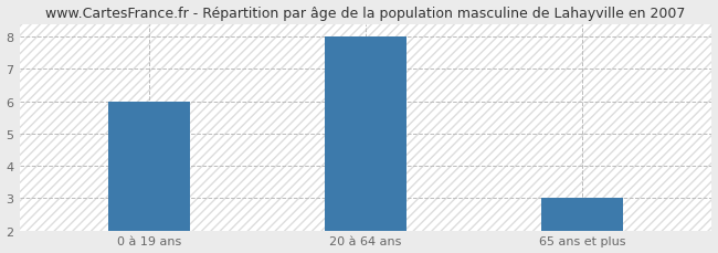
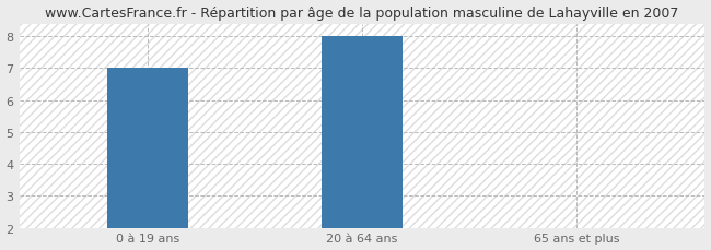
0 à 19 ans: 6 -> 7
65 ans et plus: 3 -> 2
